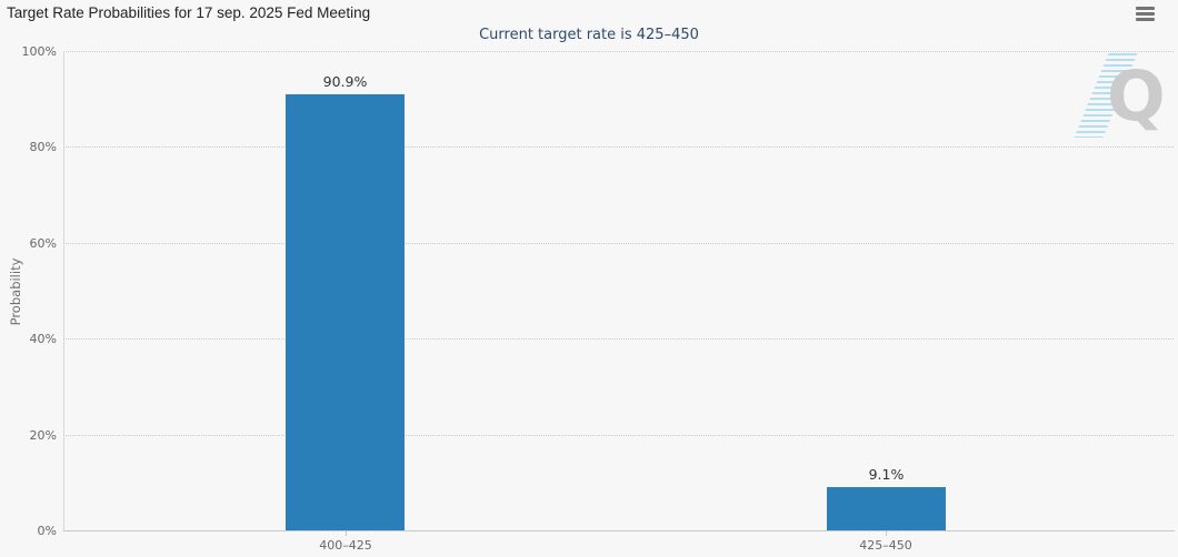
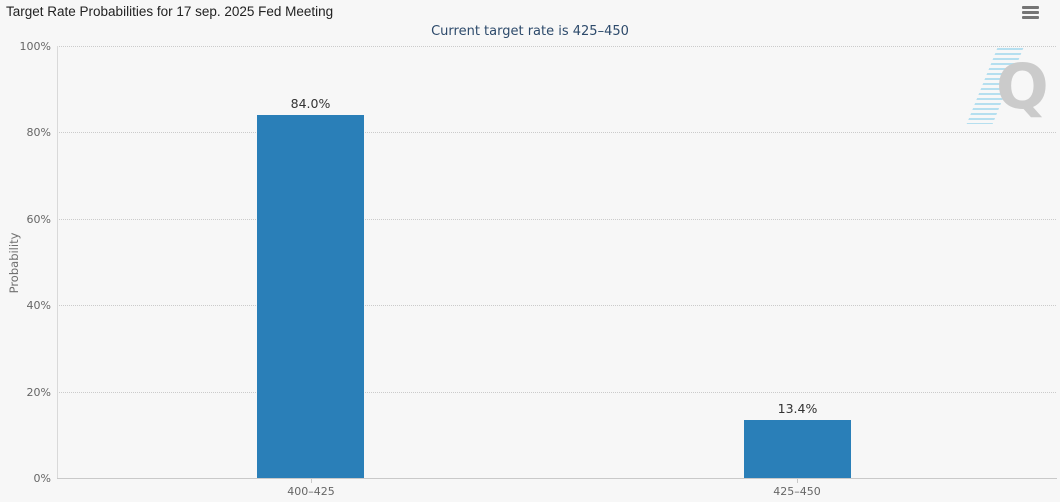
400–425: 90.9% -> 84.0%
425–450: 9.1% -> 13.4%
